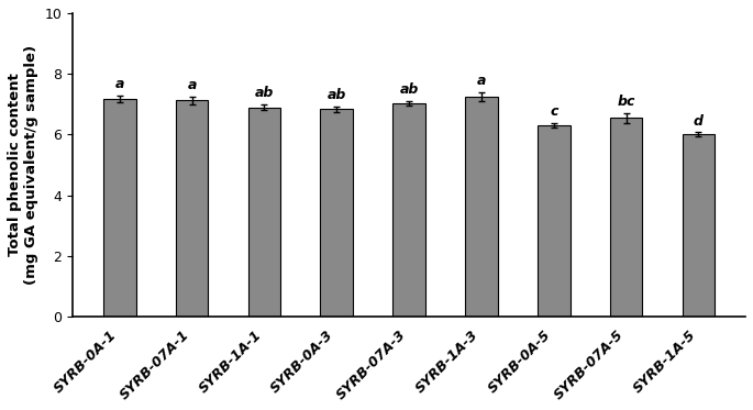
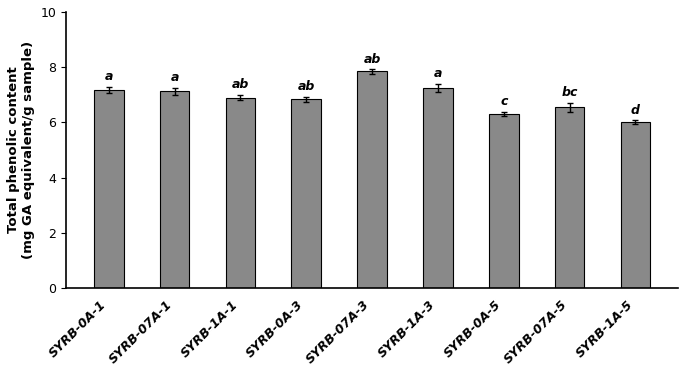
SYRB-07A-3: 7.02 -> 7.85
